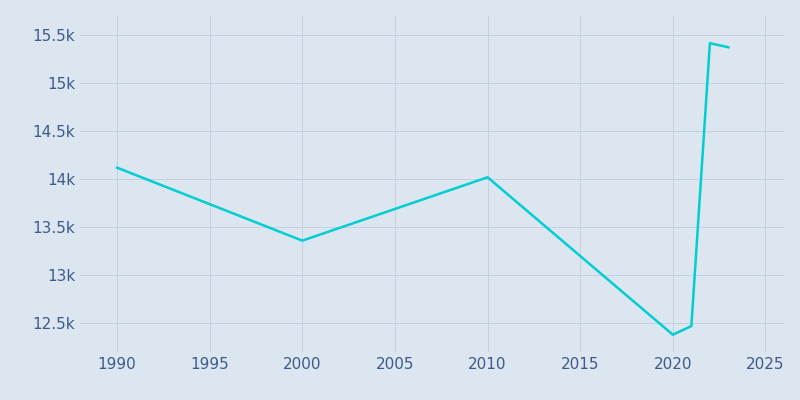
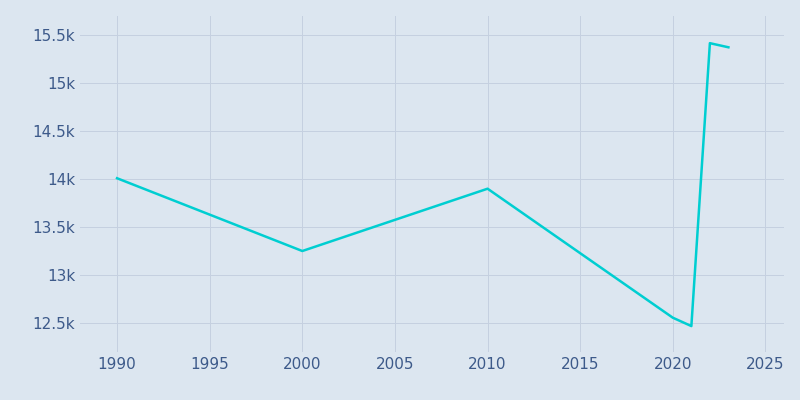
1990: 14.12k -> 14.01k
2000: 13.36k -> 13.25k
2010: 14.02k -> 13.90k
2020: 12.38k -> 12.56k
